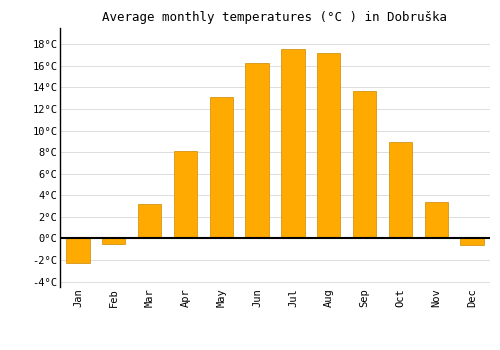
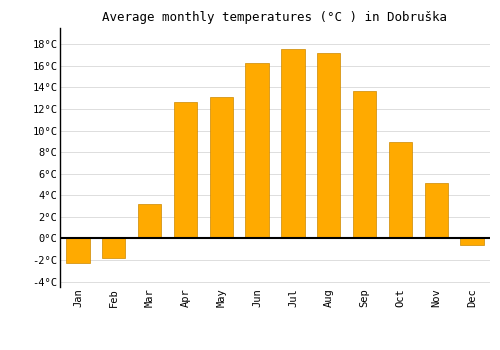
Feb: -0.5°C -> -1.8°C
Apr: 8.1°C -> 12.6°C
Nov: 3.4°C -> 5.1°C
